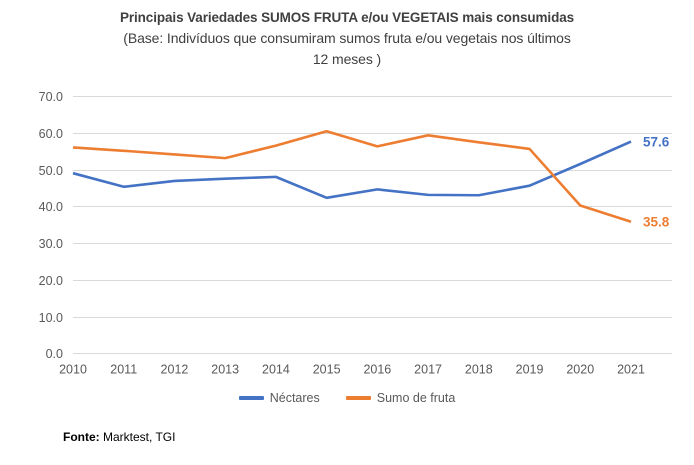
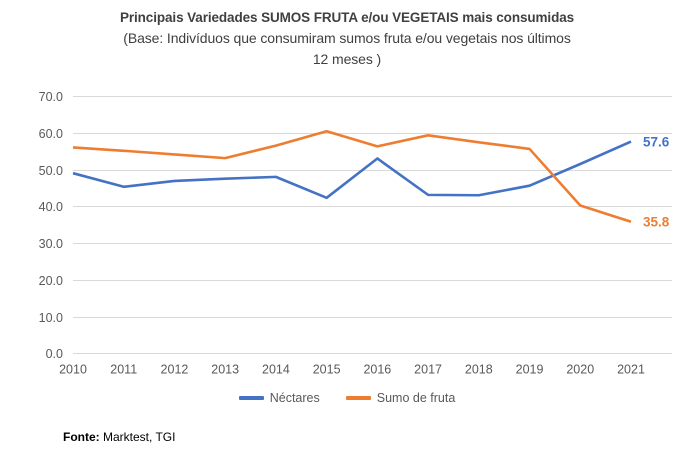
Néctares/2016: 45 -> 53
